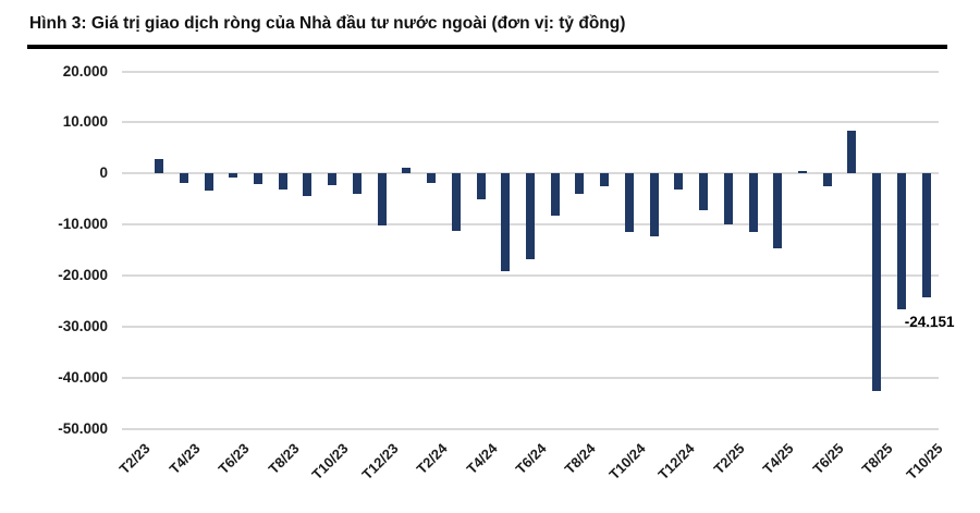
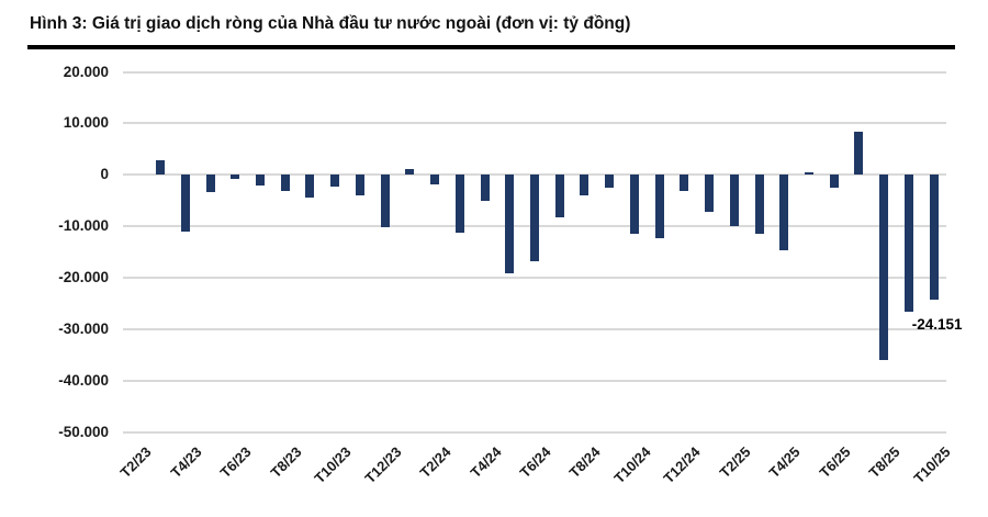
T4/23: -2000 -> -11000
T8/25: -43000 -> -36000
